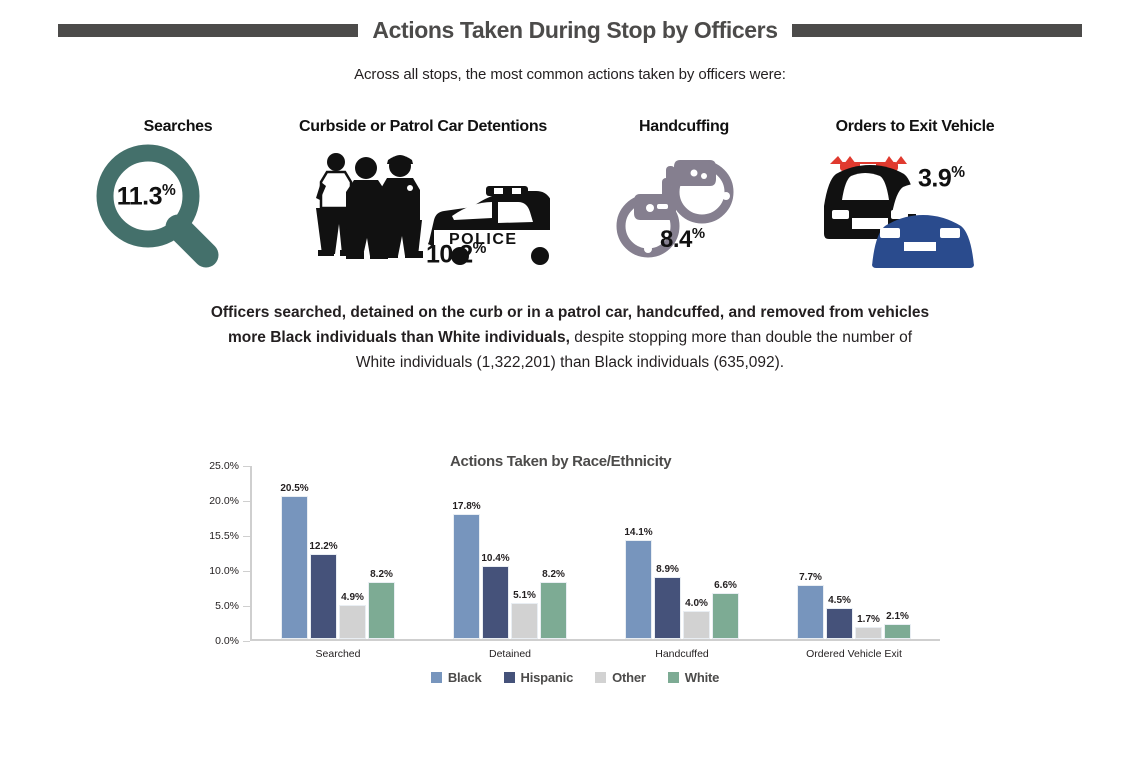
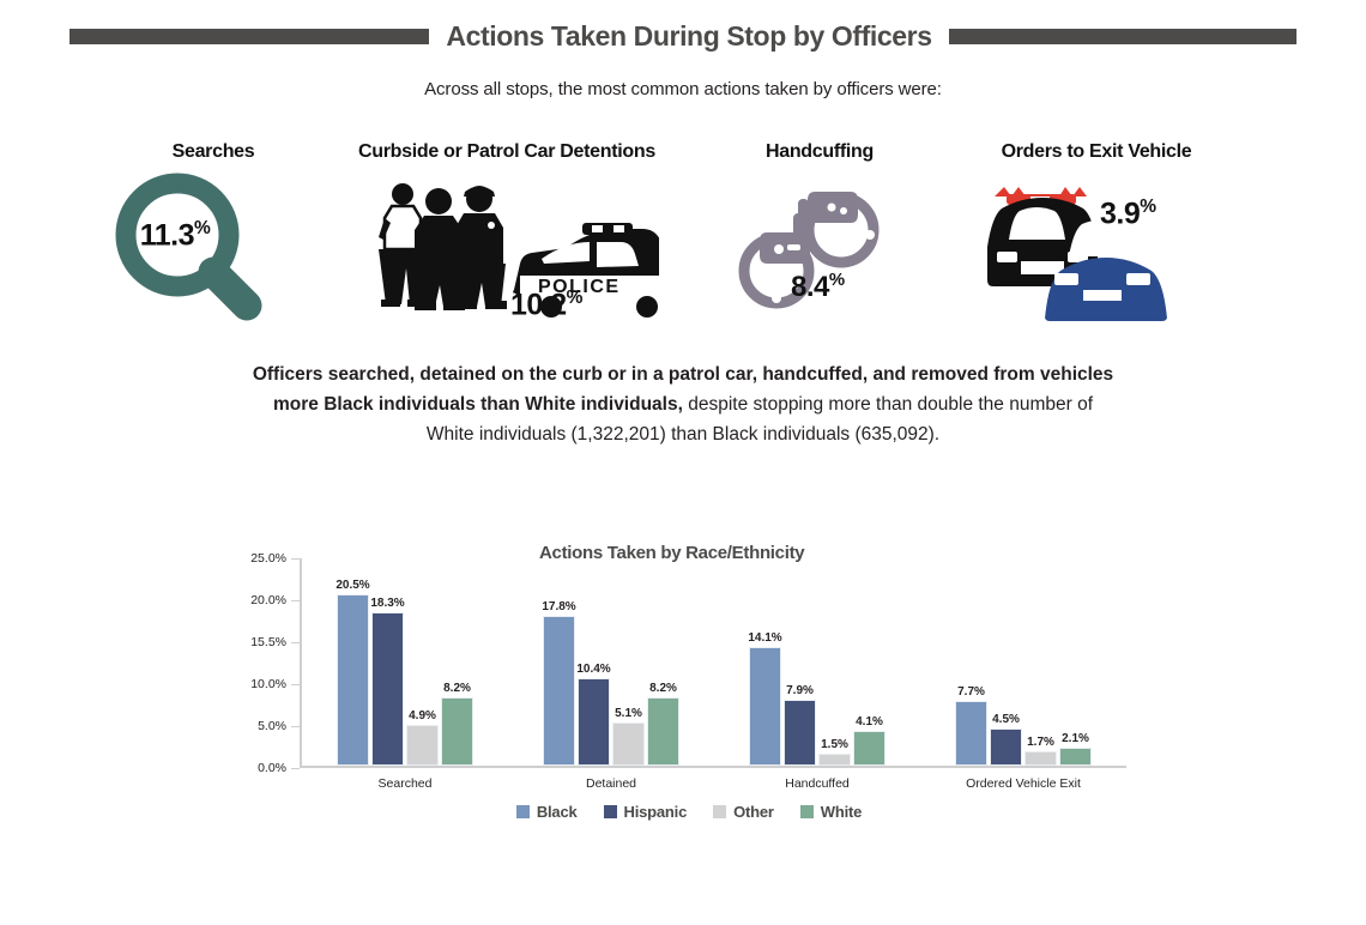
Hispanic/Searched: 12.2% -> 18.3%
Hispanic/Handcuffed: 8.9% -> 7.9%
Other/Handcuffed: 4.0% -> 1.5%
White/Handcuffed: 6.6% -> 4.1%
